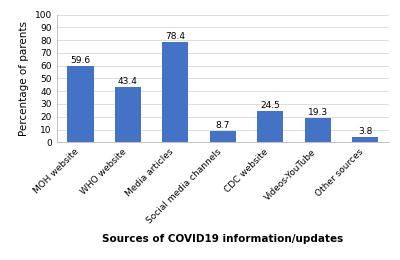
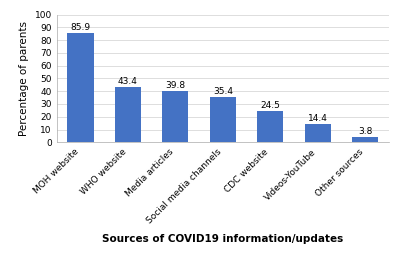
MOH website: 59.6 -> 85.9
Media articles: 78.4 -> 39.8
Social media channels: 8.7 -> 35.4
Videos-YouTube: 19.3 -> 14.4
